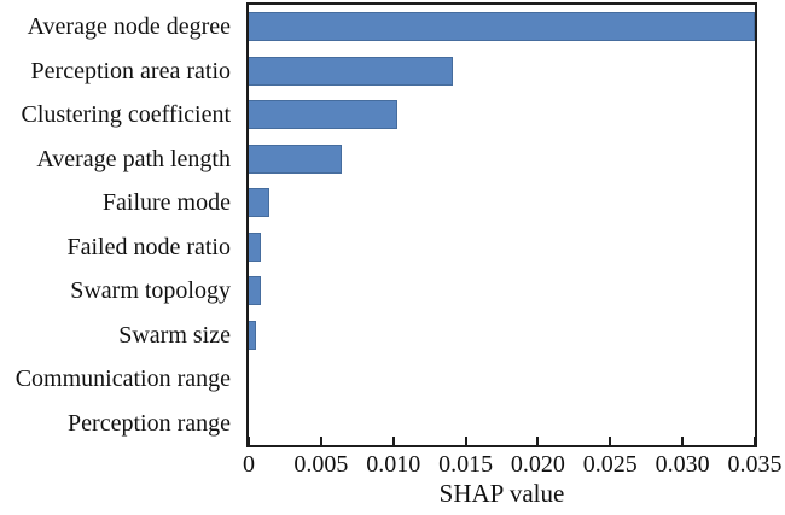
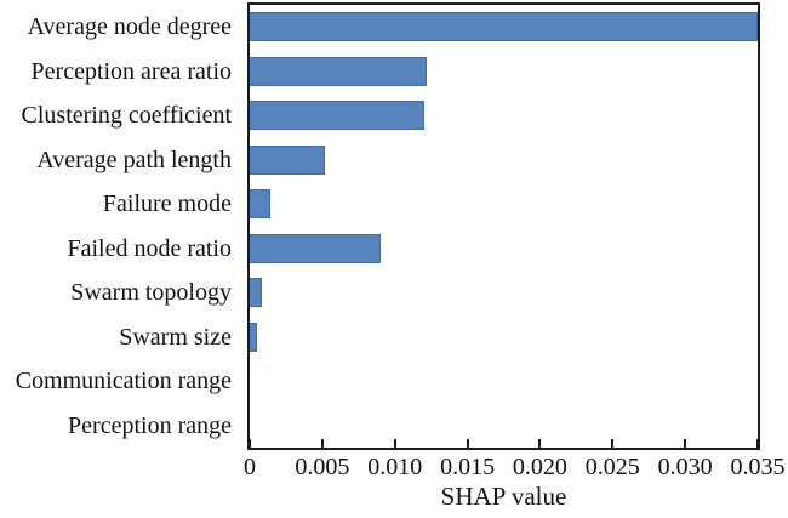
Perception area ratio: 0.0141 -> 0.0122
Clustering coefficient: 0.0103 -> 0.0120
Average path length: 0.0064 -> 0.0052
Failed node ratio: 0.0008 -> 0.0090
